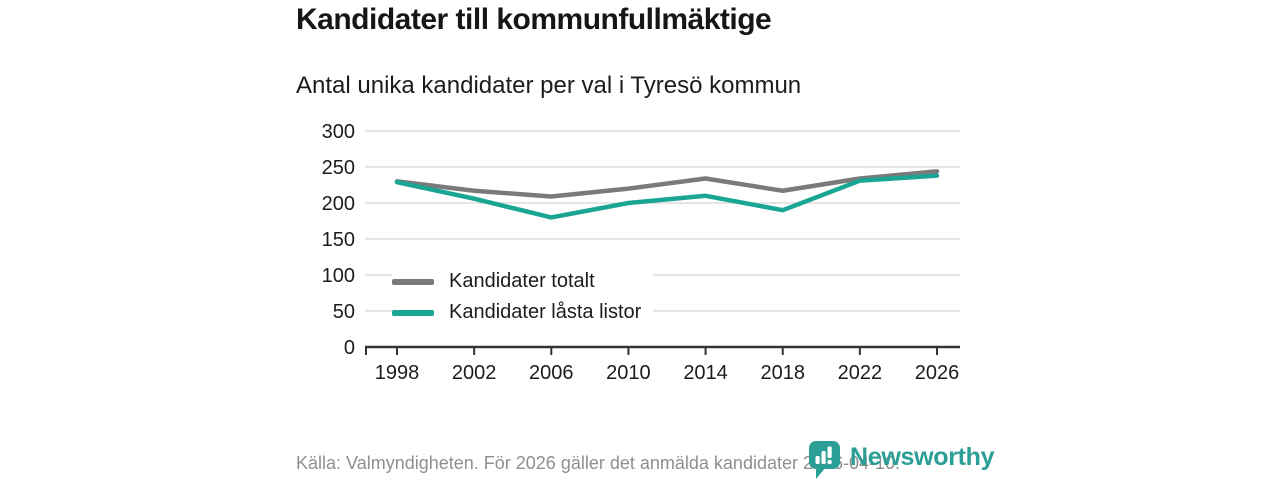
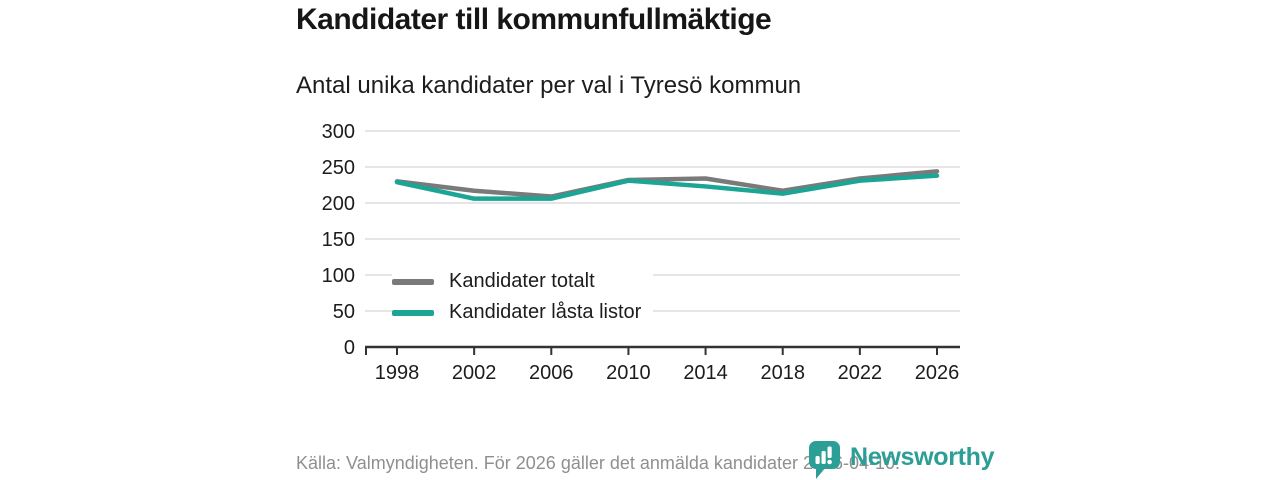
Kandidater låsta listor/2006: 180 -> 210
Kandidater totalt/2010: 220 -> 230
Kandidater låsta listor/2010: 200 -> 230
Kandidater låsta listor/2014: 210 -> 220
Kandidater låsta listor/2018: 190 -> 210
